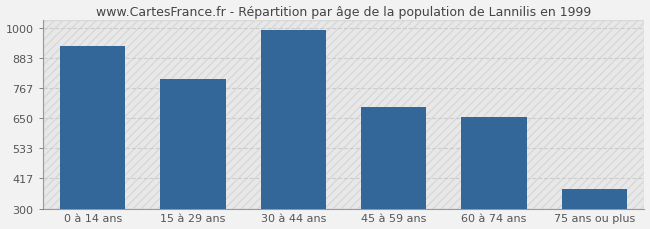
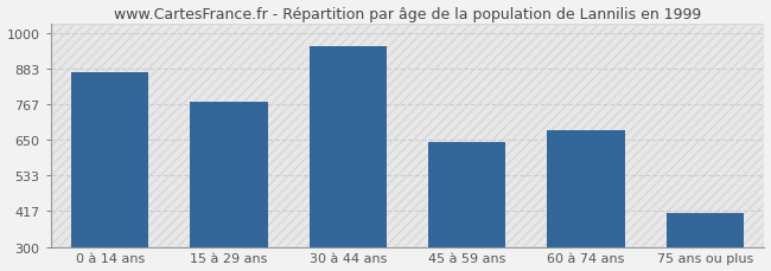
0 à 14 ans: 930 -> 870
15 à 29 ans: 800 -> 775
30 à 44 ans: 990 -> 955
45 à 59 ans: 695 -> 645
60 à 74 ans: 655 -> 680
75 ans ou plus: 375 -> 410
